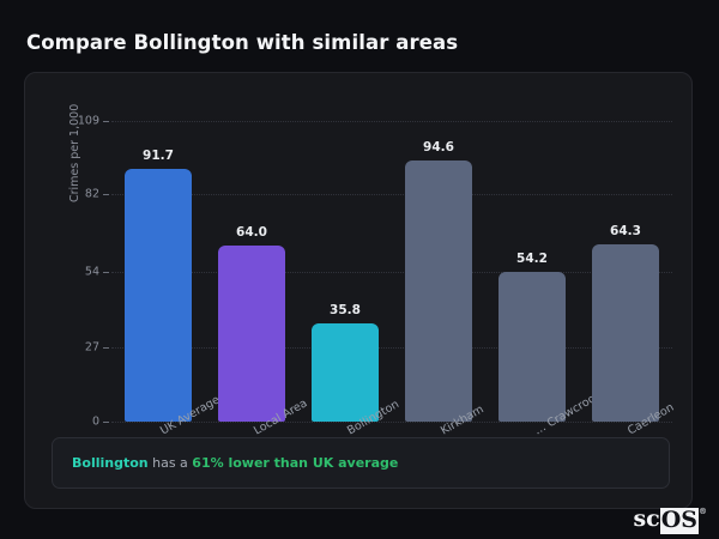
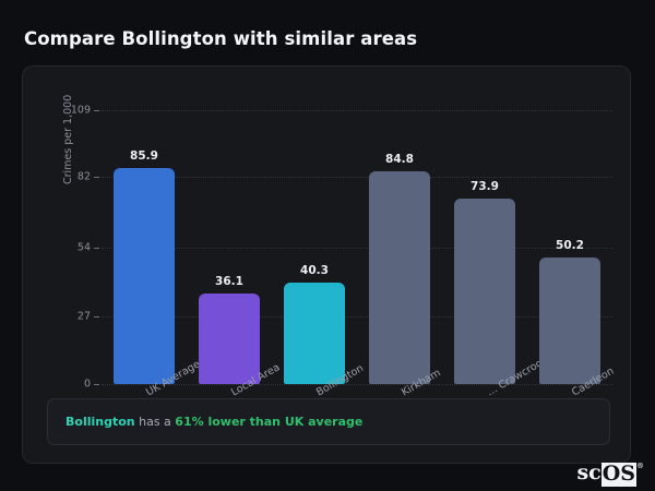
UK Average: 91.7 -> 85.9
Local Area: 64.0 -> 36.1
Bollington: 35.8 -> 40.3
Kirkham: 94.6 -> 84.8
Crawcrook …: 54.2 -> 73.9
Caerleon: 64.3 -> 50.2
